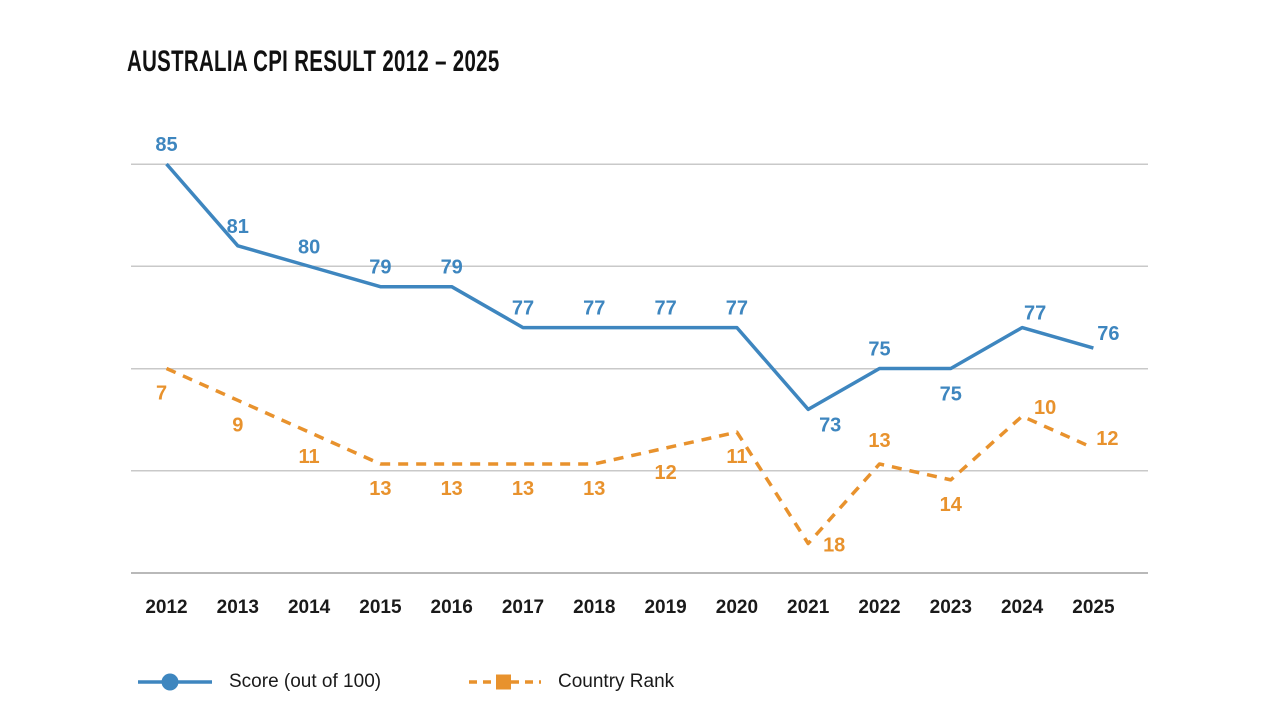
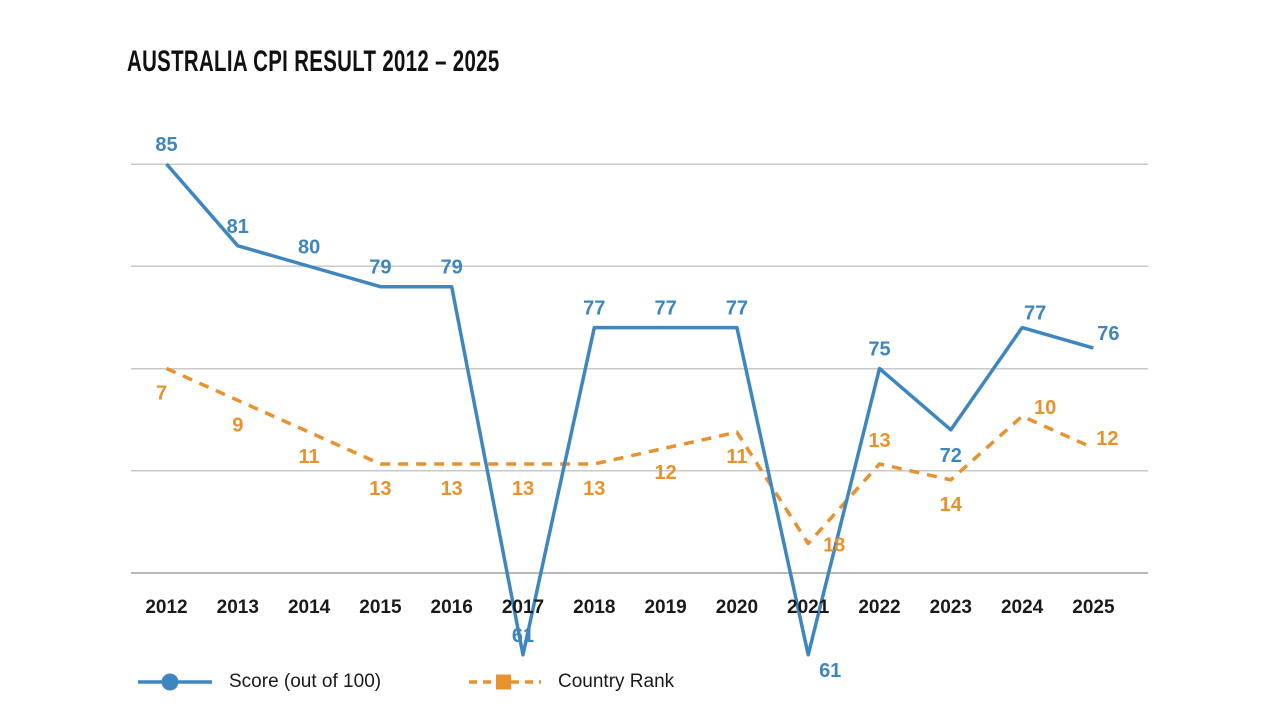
Score (out of 100)/2017: 77 -> 61
Score (out of 100)/2021: 73 -> 61
Score (out of 100)/2023: 75 -> 72
